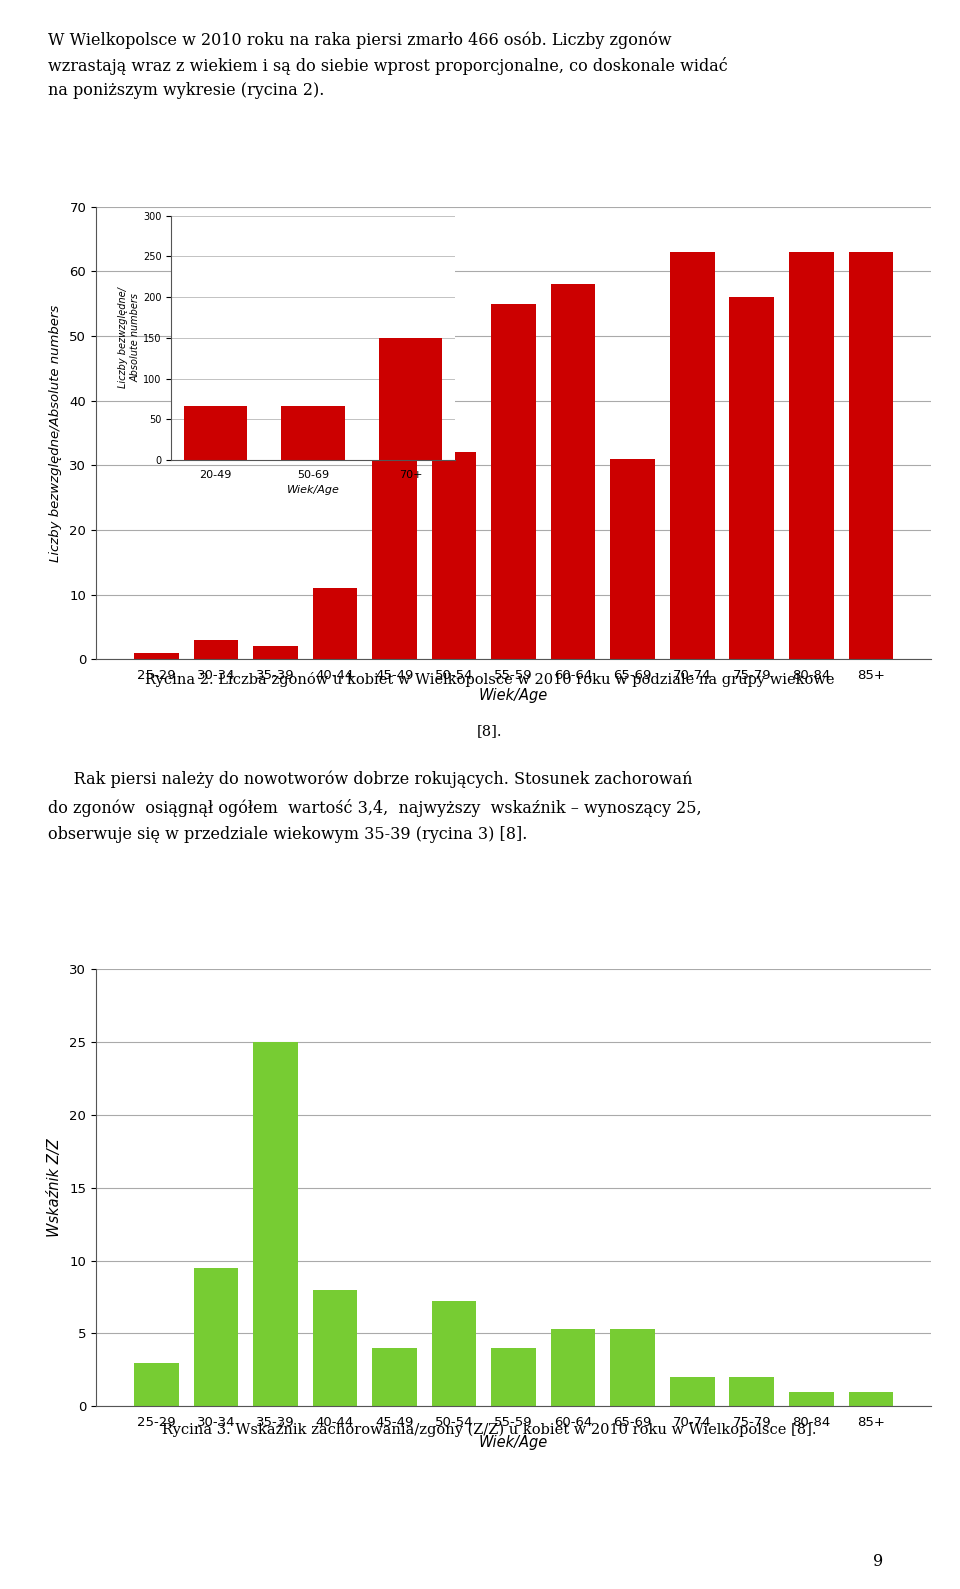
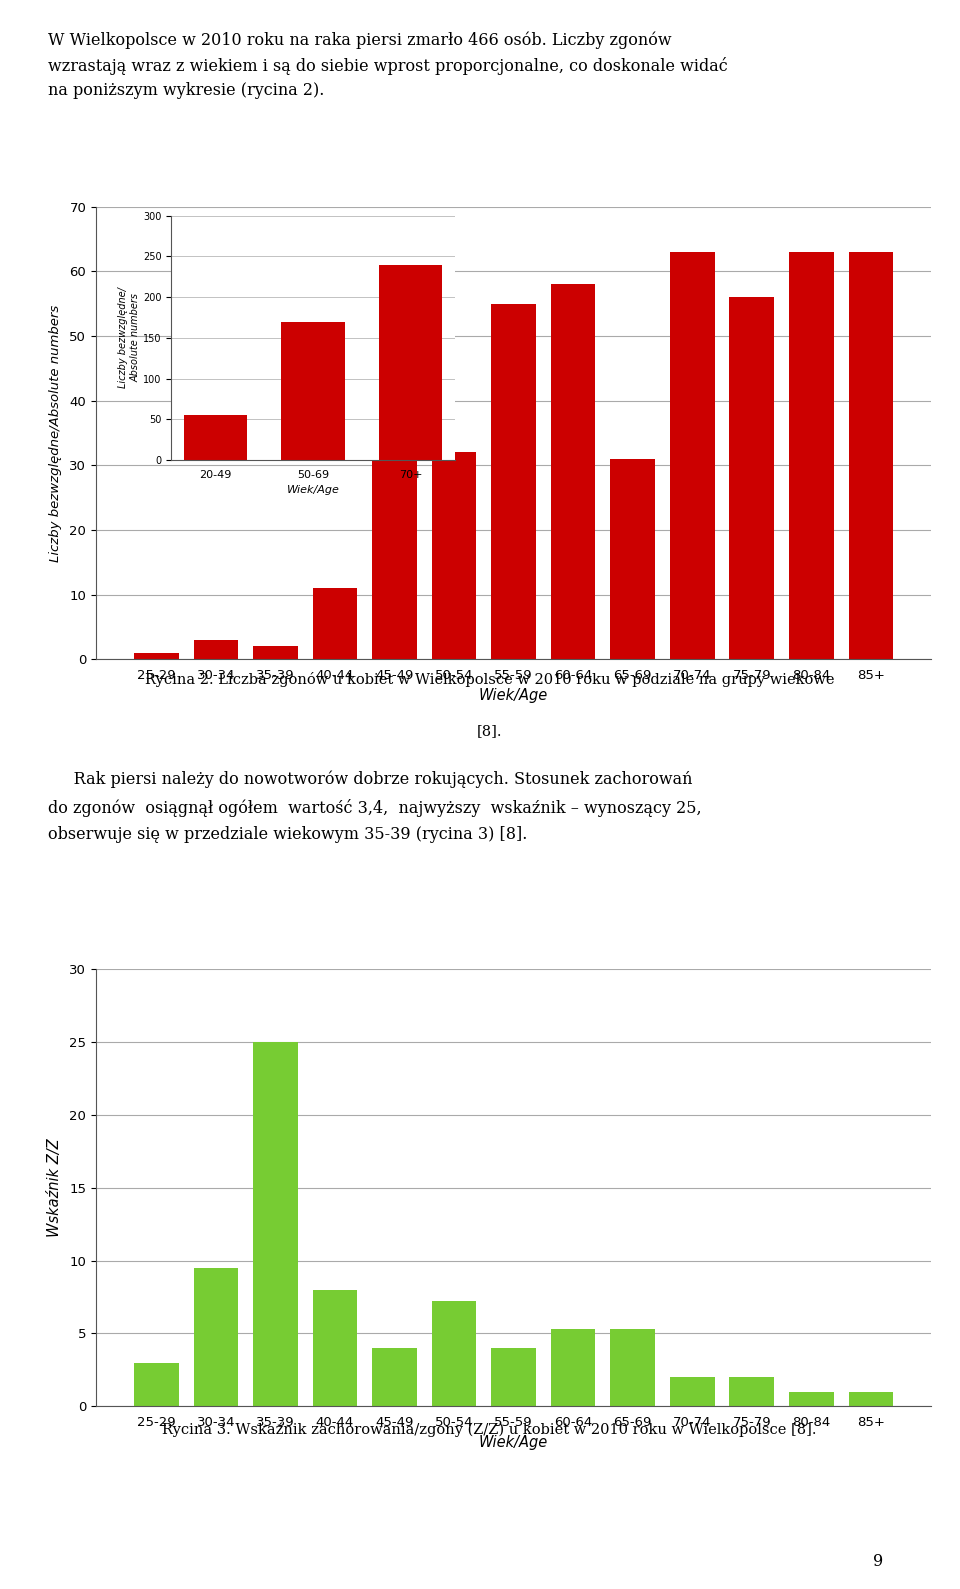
20-49: 66 -> 55
50-69: 66 -> 170
70+: 150 -> 240
